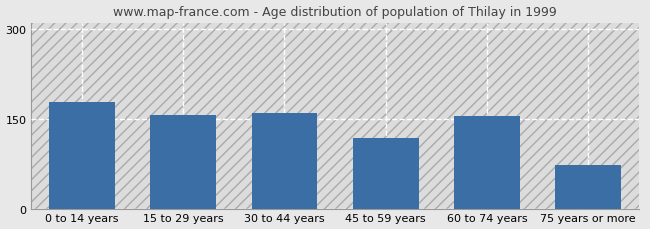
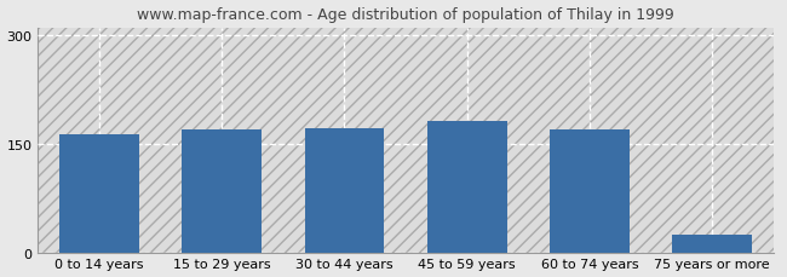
0 to 14 years: 178 -> 163
15 to 29 years: 156 -> 170
30 to 44 years: 160 -> 172
45 to 59 years: 118 -> 181
60 to 74 years: 154 -> 169
75 years or more: 72 -> 25
